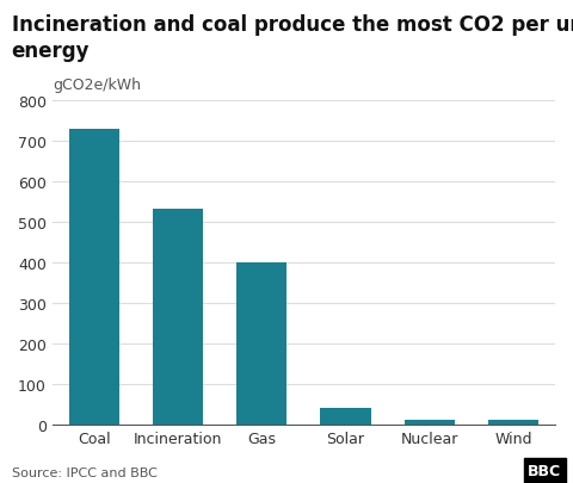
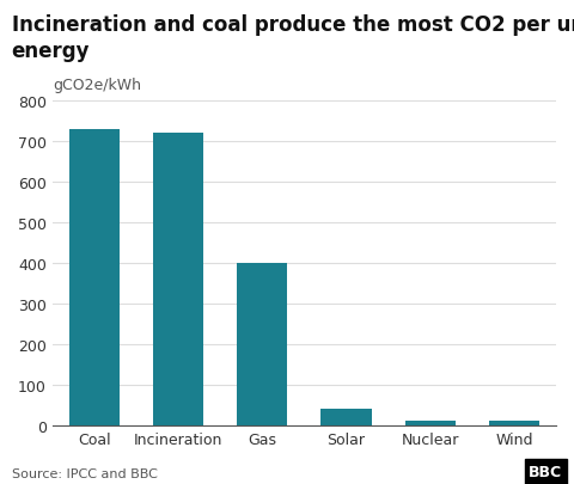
Incineration: 530 -> 720
